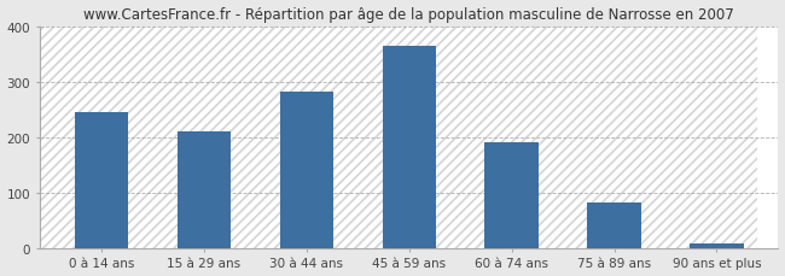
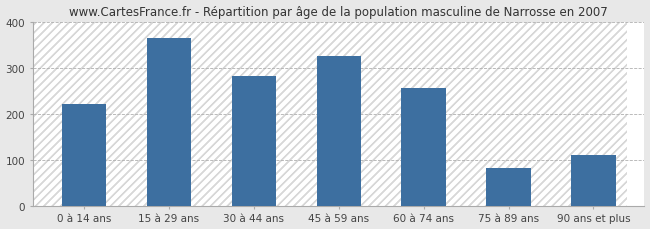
0 à 14 ans: 245 -> 220
15 à 29 ans: 211 -> 365
45 à 59 ans: 365 -> 325
60 à 74 ans: 191 -> 255
90 ans et plus: 8 -> 110
